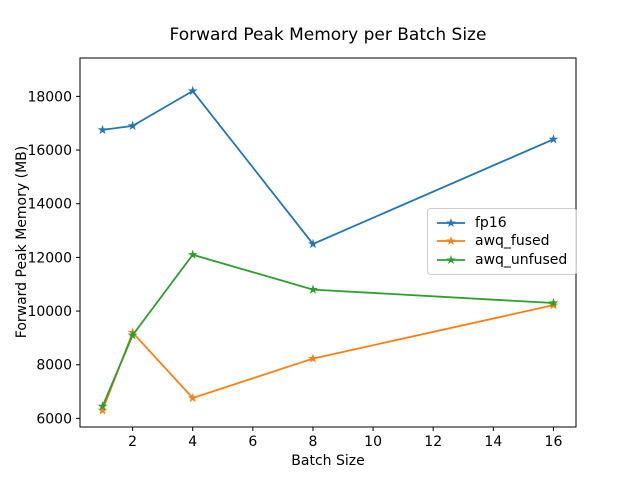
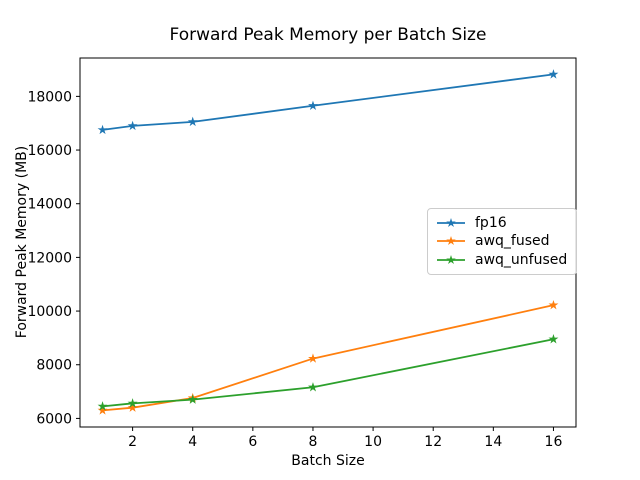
awq_fused/2: 9200 -> 6400
awq_unfused/2: 9100 -> 6600
fp16/4: 18200 -> 17000
awq_unfused/4: 12100 -> 6700
fp16/8: 12500 -> 17600
awq_unfused/8: 10800 -> 7200
fp16/16: 16400 -> 18800
awq_unfused/16: 10300 -> 9000
